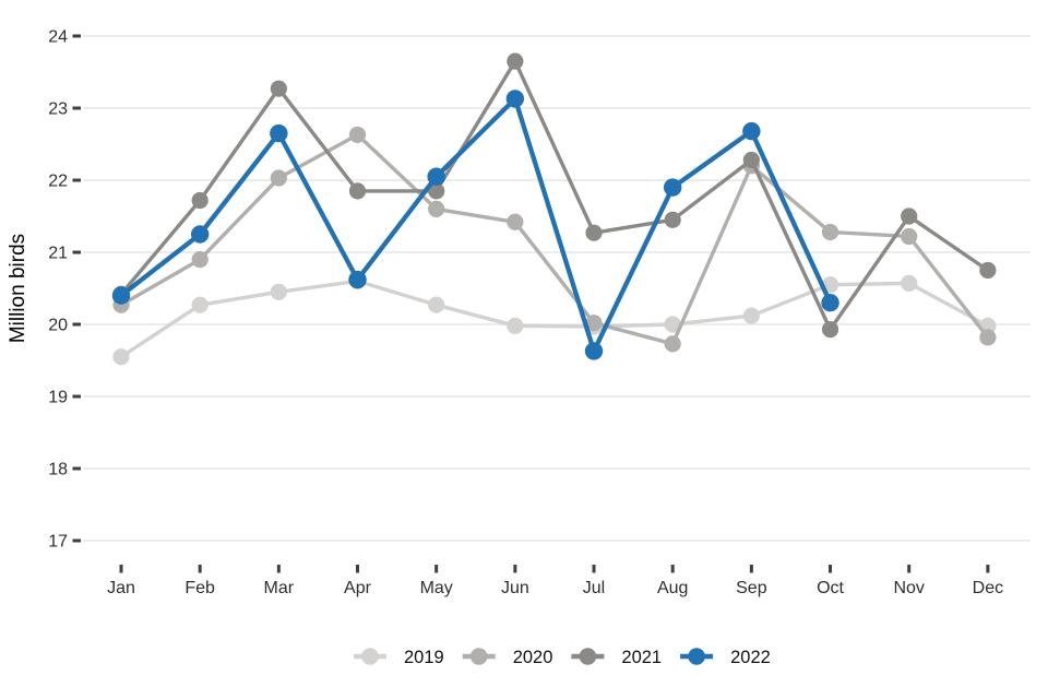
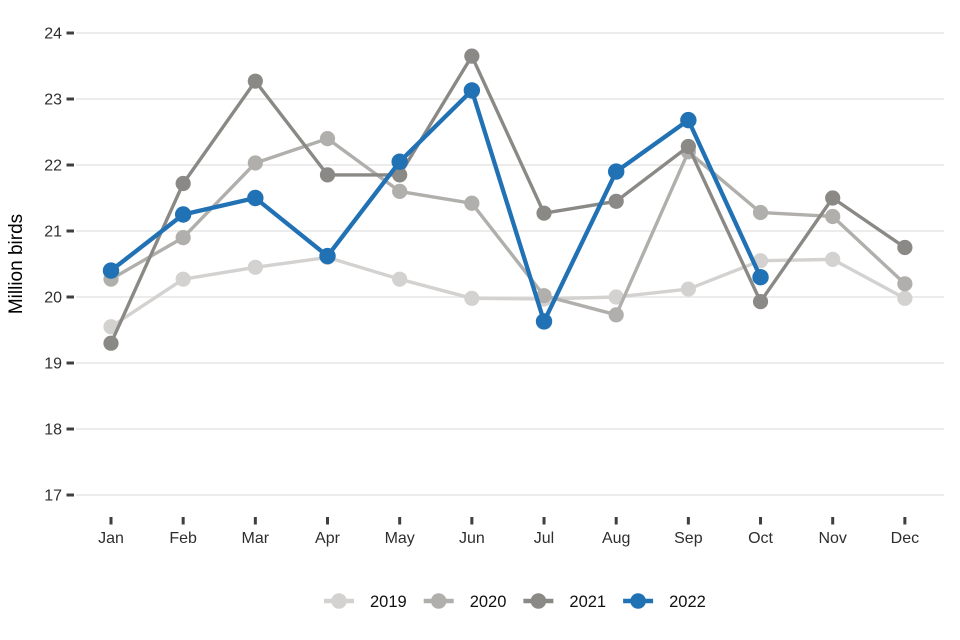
2021/Jan: 20.4 -> 19.3
2022/Mar: 22.6 -> 21.5
2020/Apr: 22.6 -> 22.4
2020/Dec: 19.8 -> 20.2
